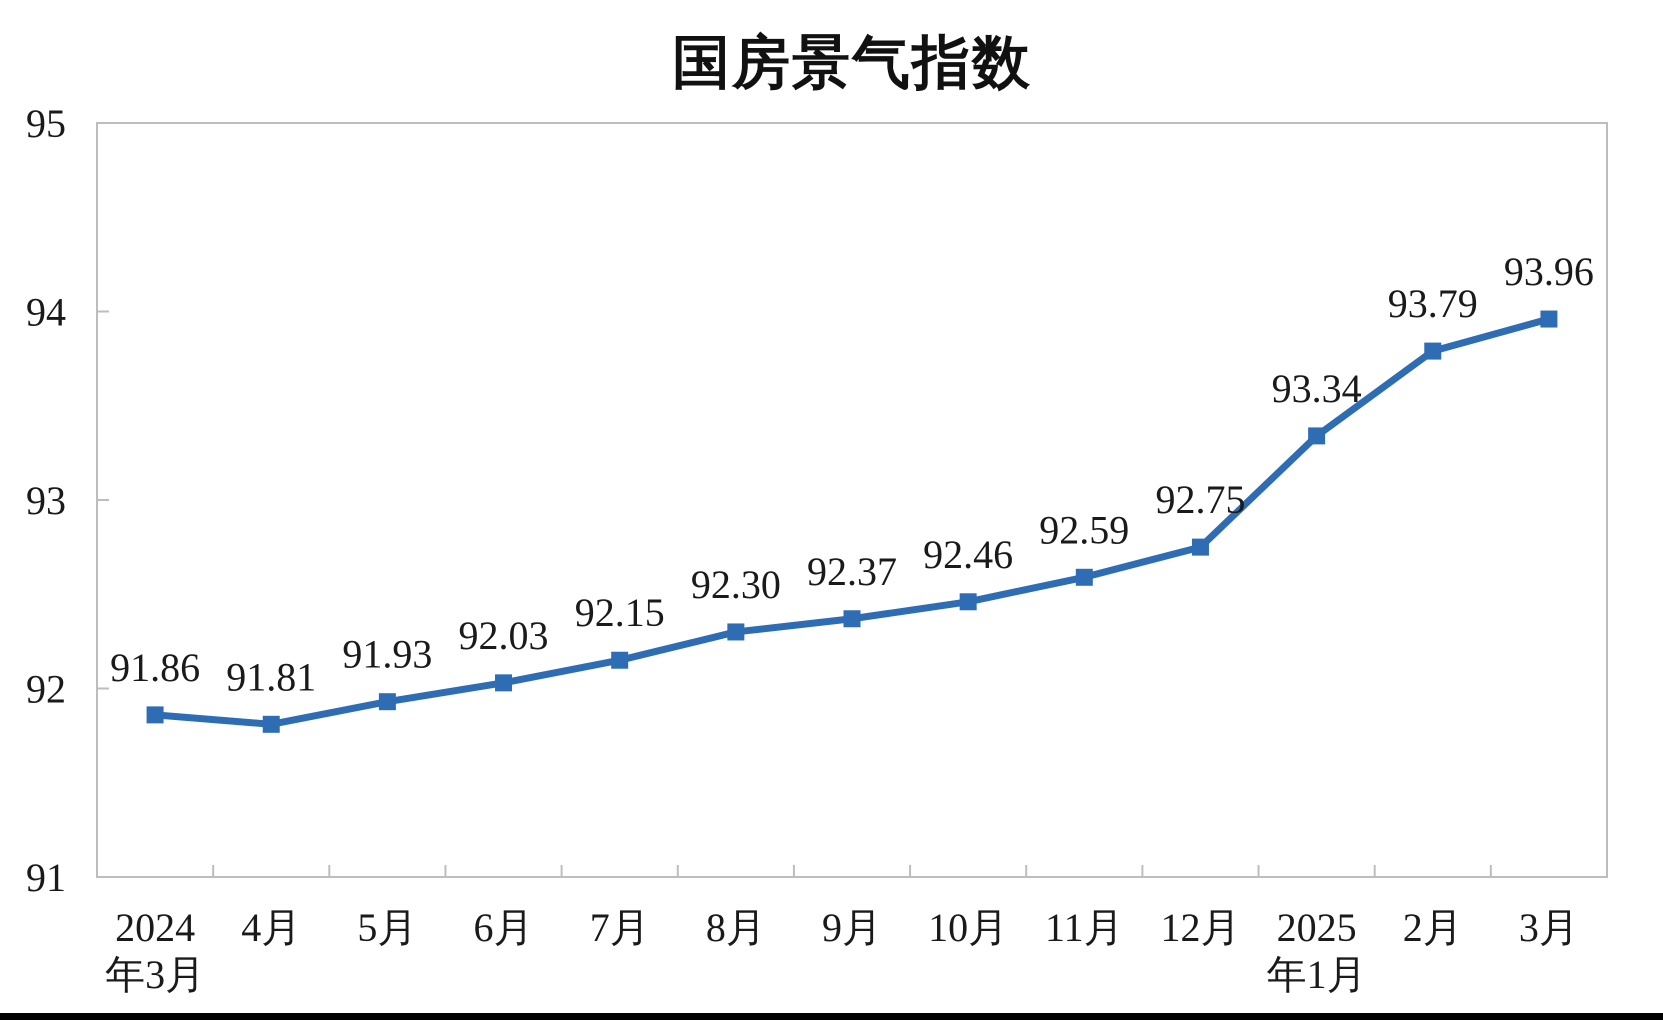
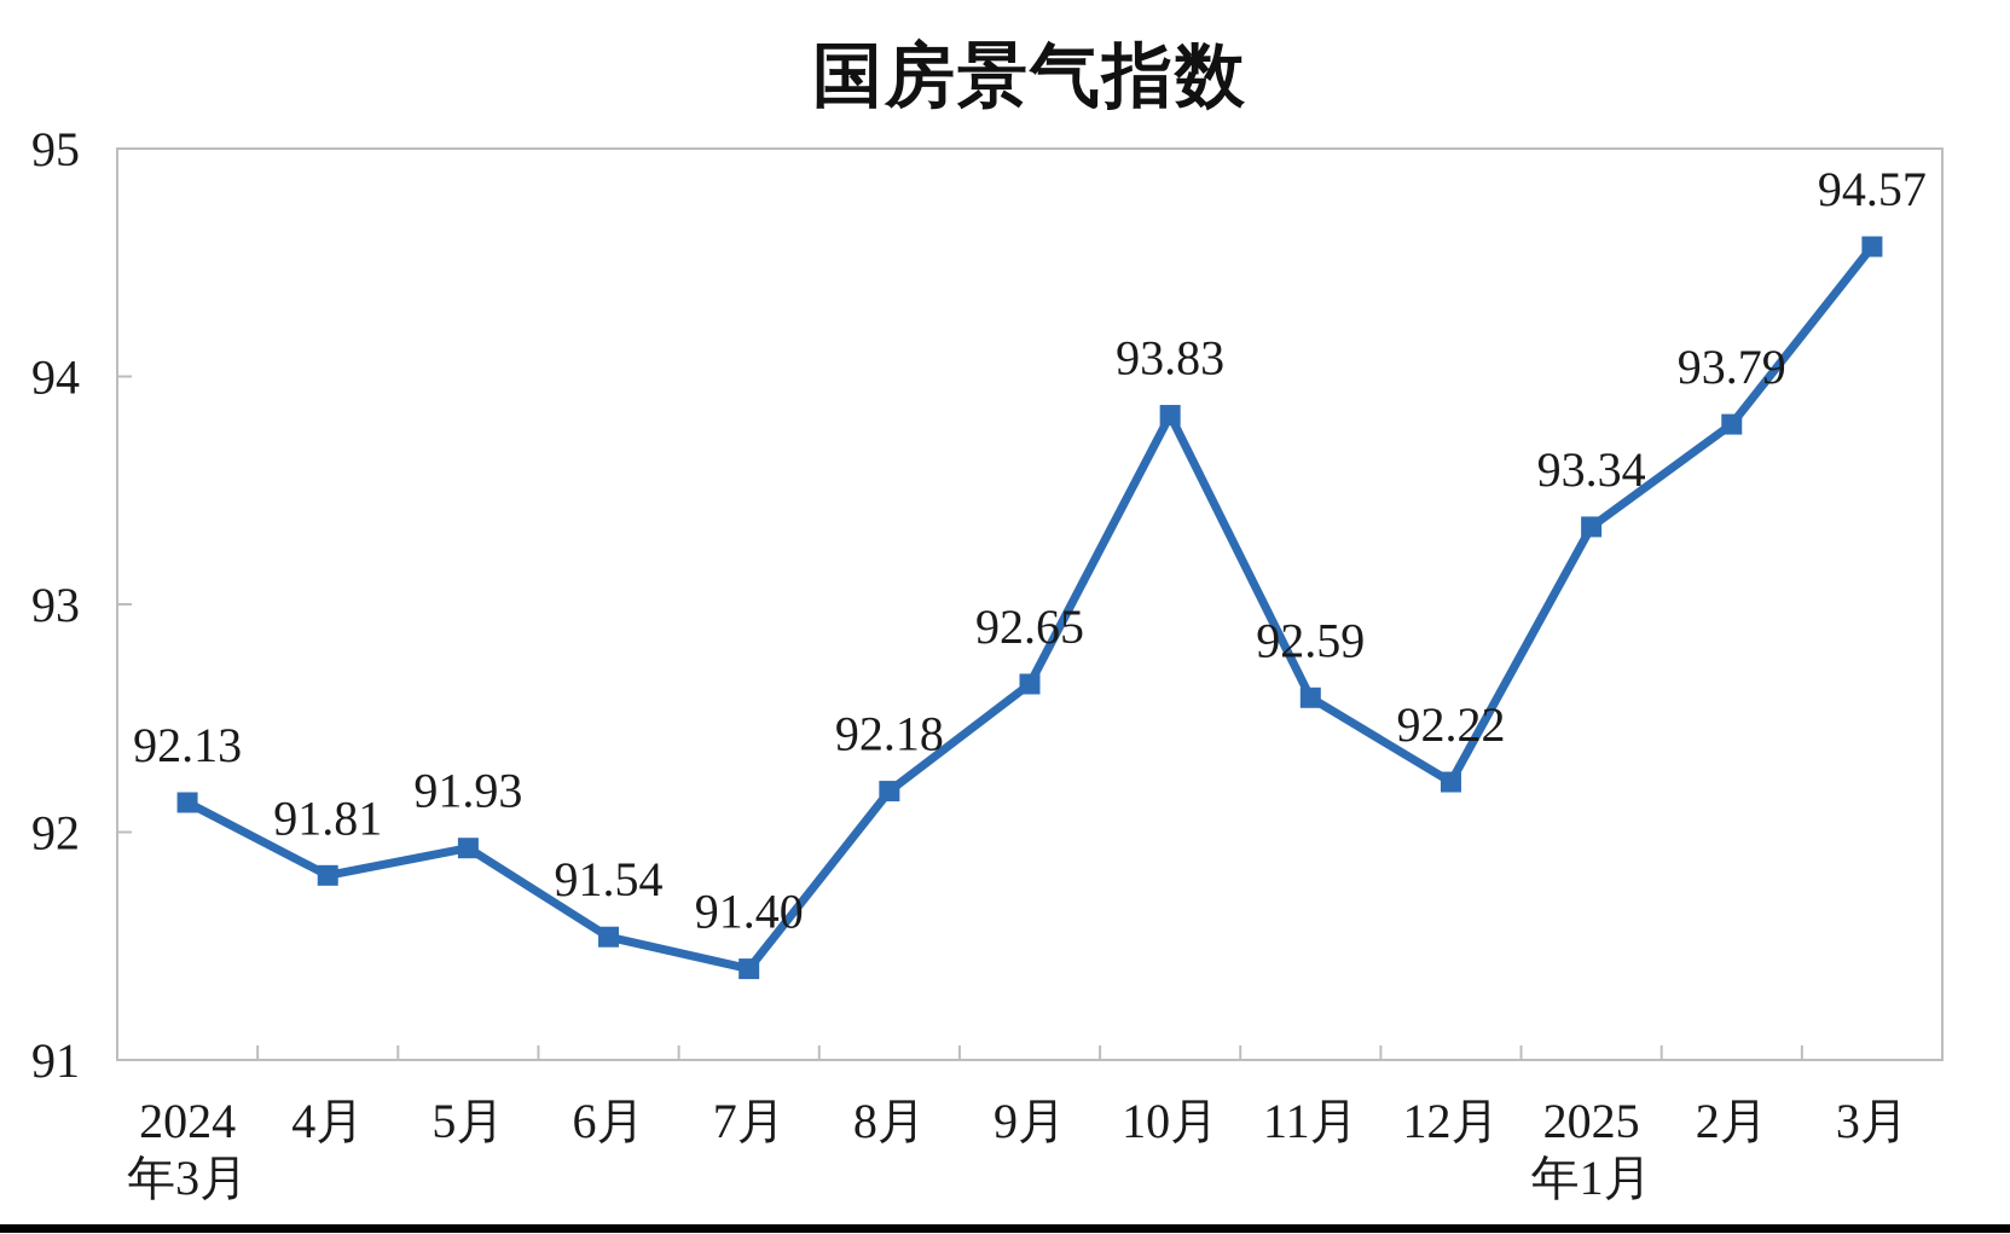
2024年3月: 91.86 -> 92.13
6月: 92.03 -> 91.54
7月: 92.15 -> 91.40
8月: 92.30 -> 92.18
9月: 92.37 -> 92.65
10月: 92.46 -> 93.83
12月: 92.75 -> 92.22
3月: 93.96 -> 94.57
